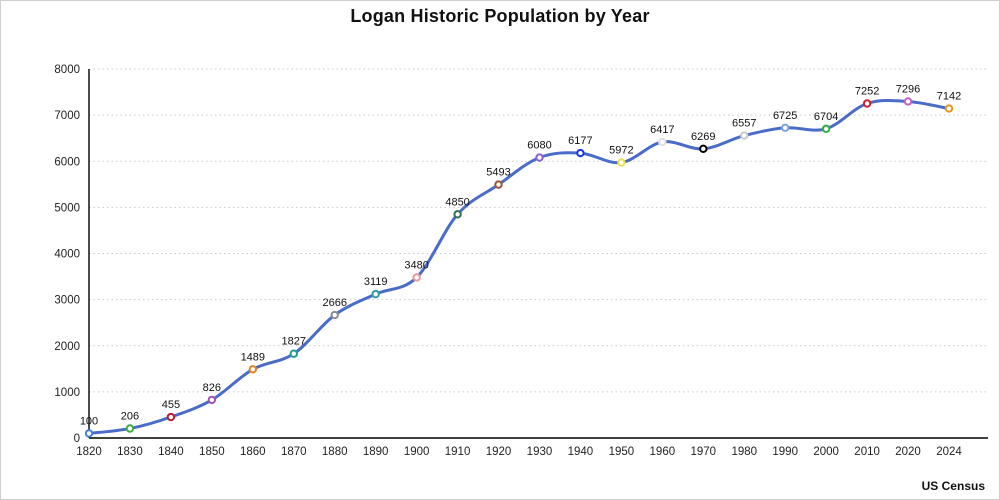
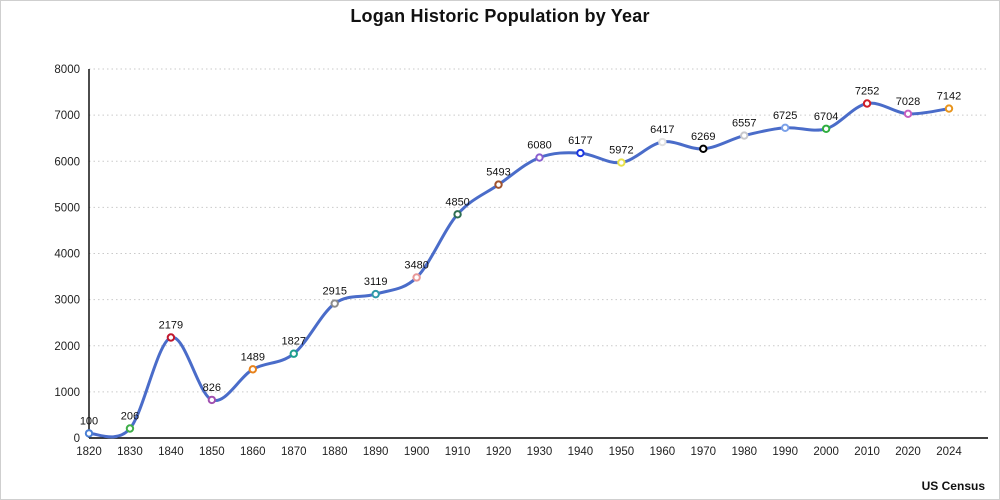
1840: 455 -> 2179
1880: 2666 -> 2915
2020: 7296 -> 7028
